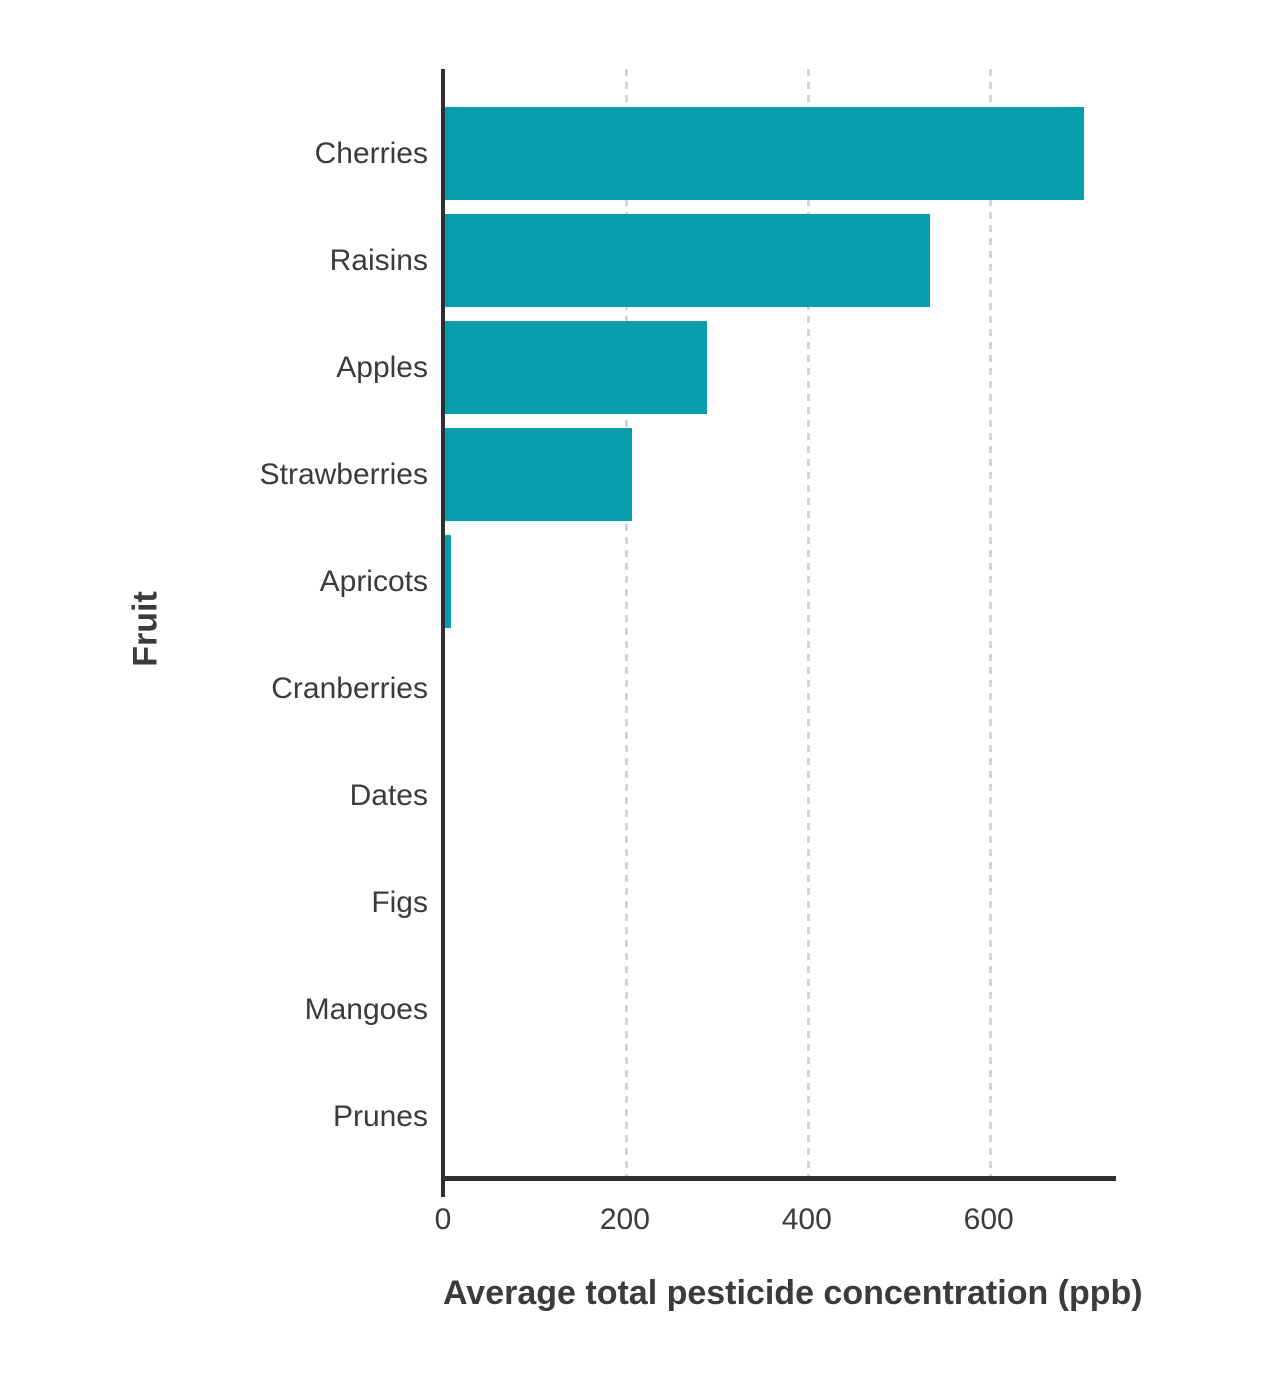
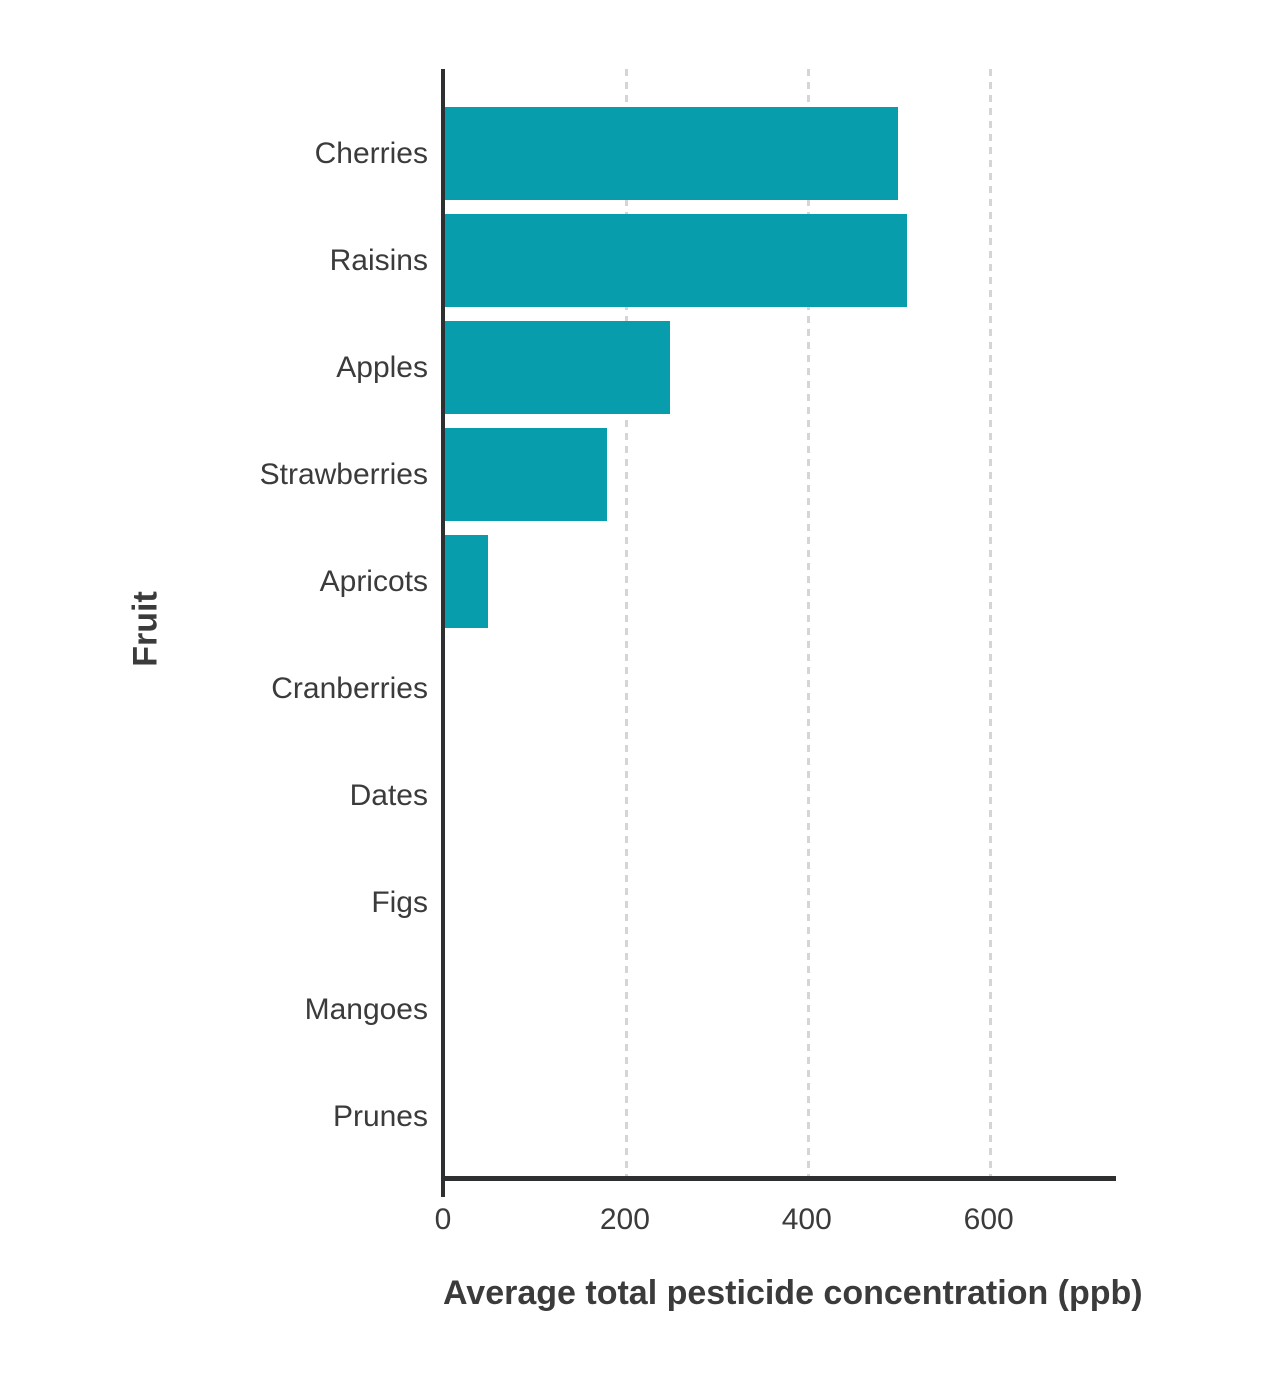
Cherries: 700 -> 500
Raisins: 540 -> 510
Apples: 290 -> 250
Strawberries: 210 -> 180
Apricots: 10 -> 50
